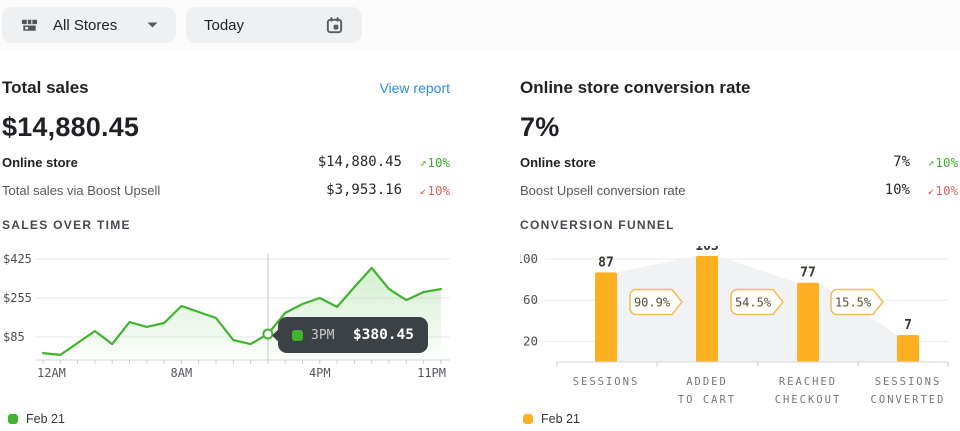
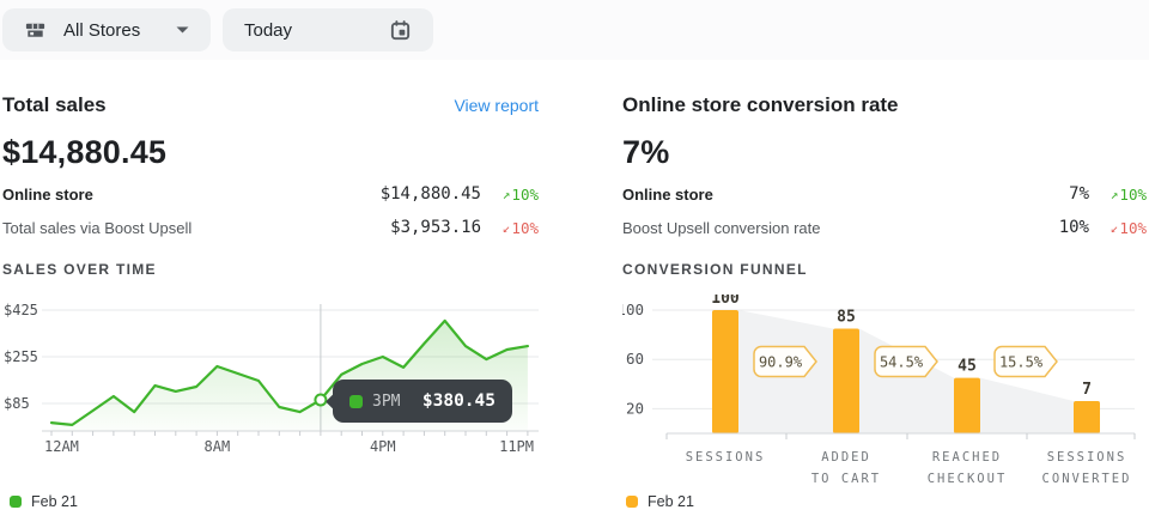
CONVERSION FUNNEL/SESSIONS: 87 -> 100
CONVERSION FUNNEL/ADDED TO CART: 103 -> 85
CONVERSION FUNNEL/REACHED CHECKOUT: 77 -> 45
